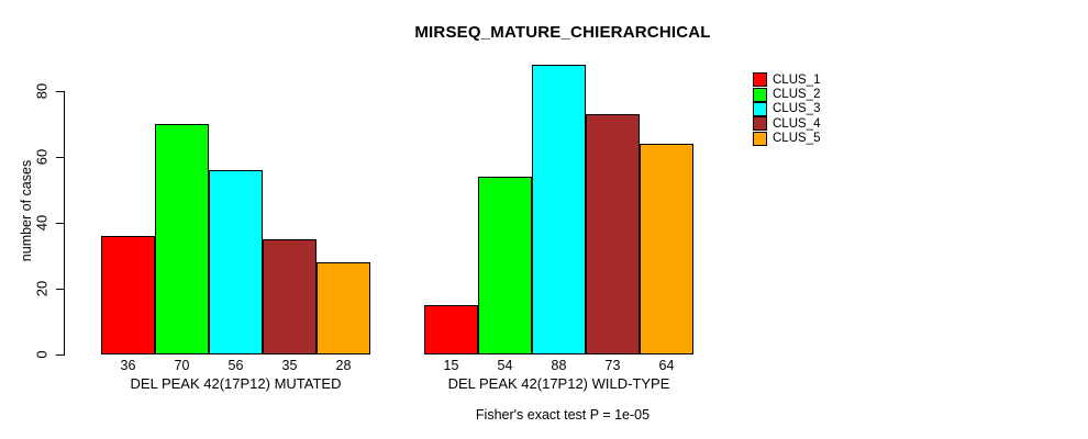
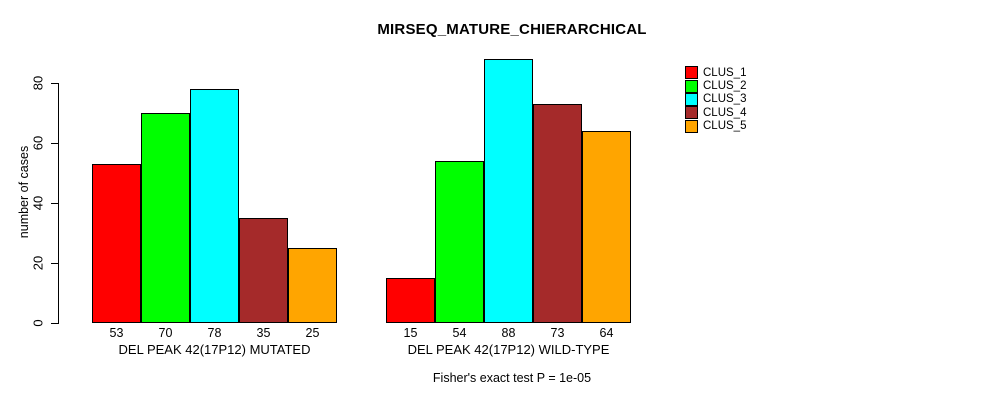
CLUS_1/DEL PEAK 42(17P12) MUTATED: 36 -> 53
CLUS_3/DEL PEAK 42(17P12) MUTATED: 56 -> 78
CLUS_5/DEL PEAK 42(17P12) MUTATED: 28 -> 25
